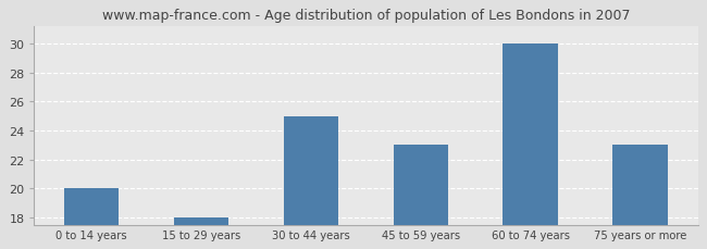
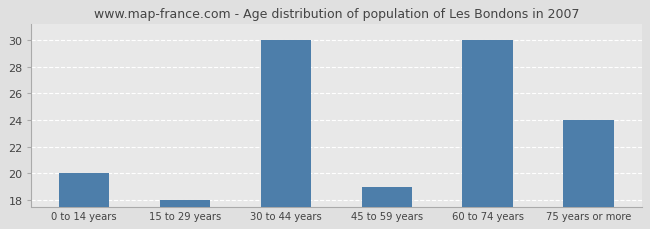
30 to 44 years: 25 -> 30
45 to 59 years: 23 -> 19
75 years or more: 23 -> 24
